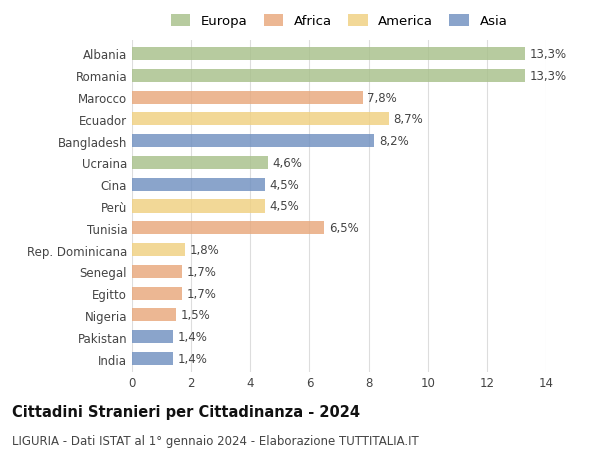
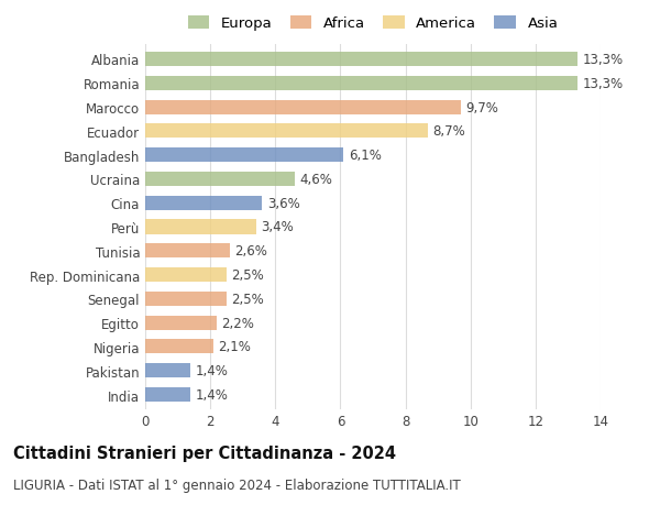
Marocco: 7,8% -> 9,7%
Bangladesh: 8,2% -> 6,1%
Cina: 4,5% -> 3,6%
Perù: 4,5% -> 3,4%
Tunisia: 6,5% -> 2,6%
Rep. Dominicana: 1,8% -> 2,5%
Senegal: 1,7% -> 2,5%
Egitto: 1,7% -> 2,2%
Nigeria: 1,5% -> 2,1%
